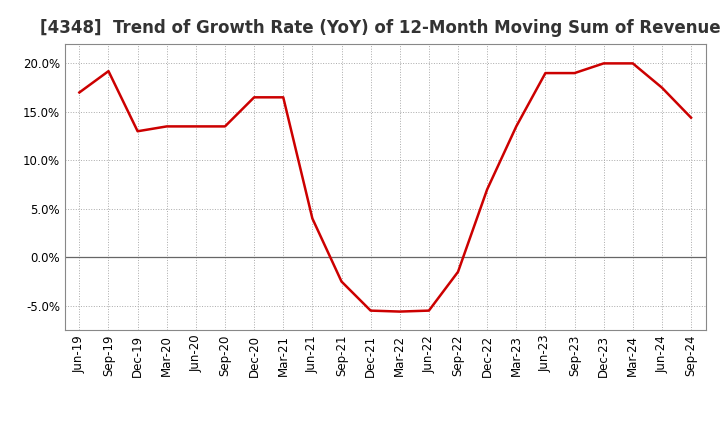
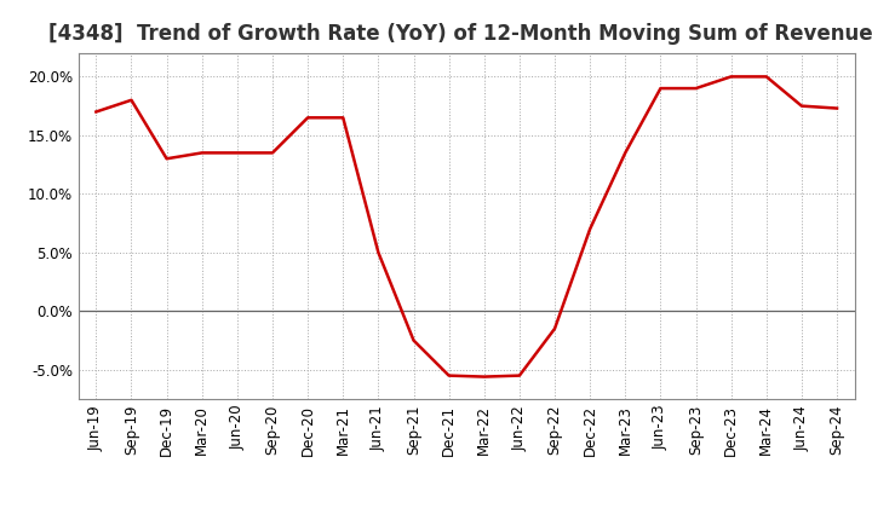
Sep-19: 19.2% -> 18.0%
Jun-21: 4.0% -> 5.0%
Sep-24: 14.4% -> 17.3%
